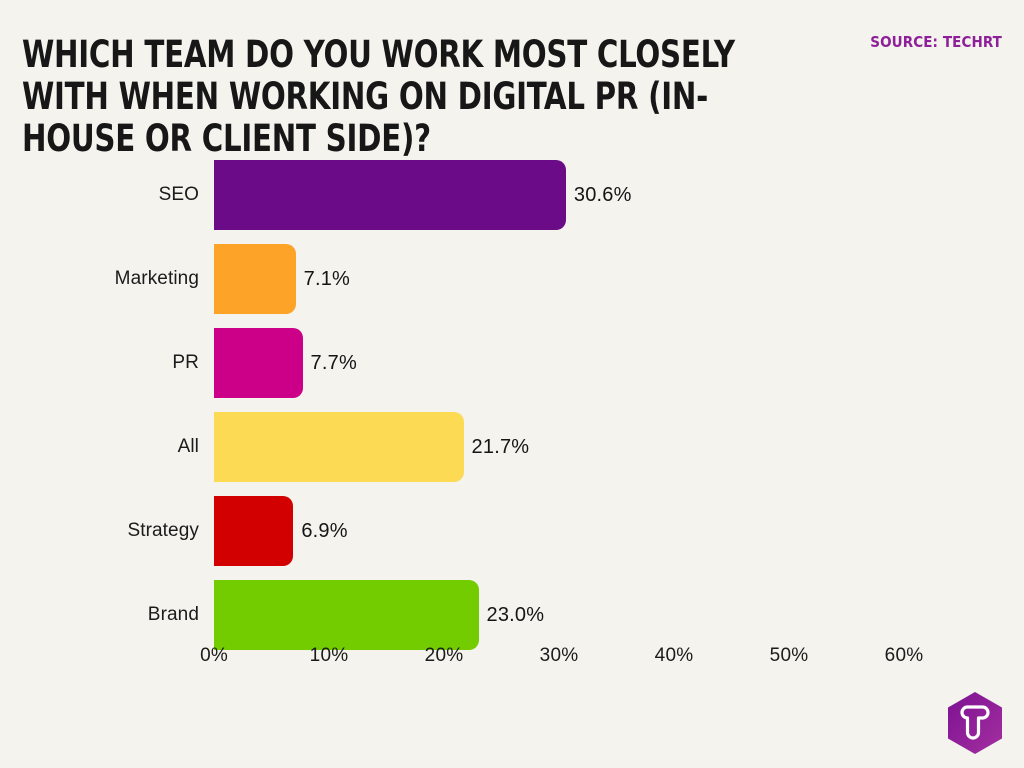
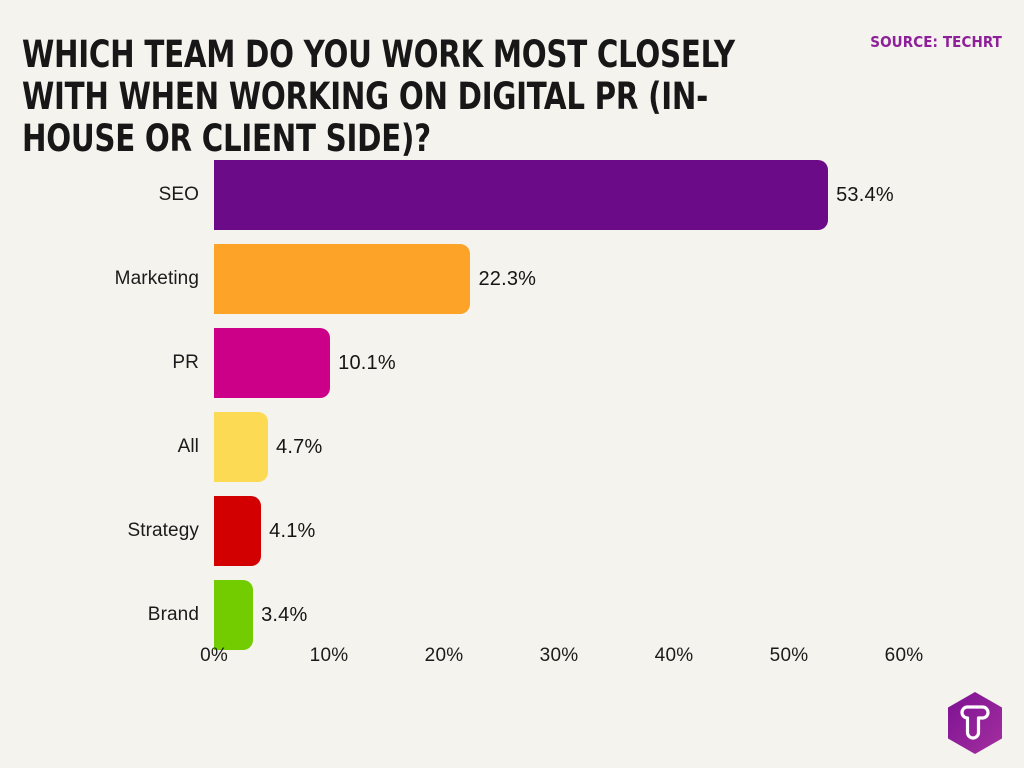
SEO: 30.6% -> 53.4%
Marketing: 7.1% -> 22.3%
PR: 7.7% -> 10.1%
All: 21.7% -> 4.7%
Strategy: 6.9% -> 4.1%
Brand: 23.0% -> 3.4%
